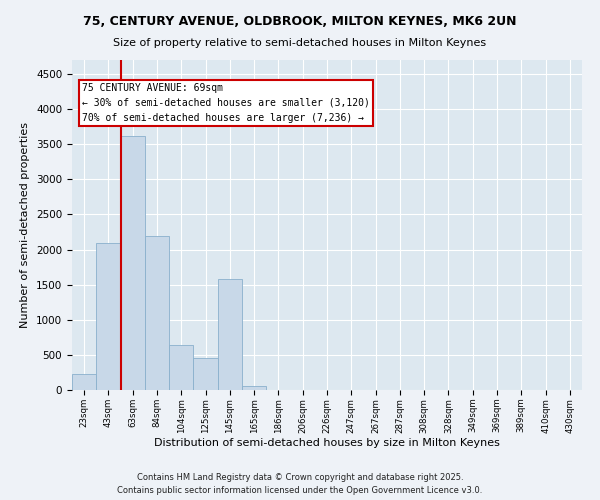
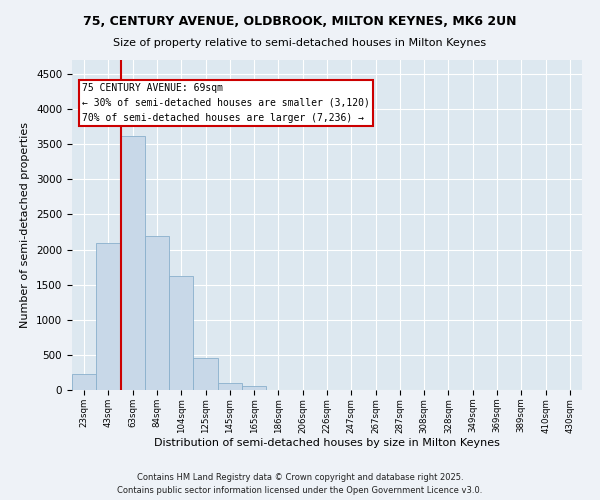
104sqm: 640 -> 1620
145sqm: 1580 -> 100
